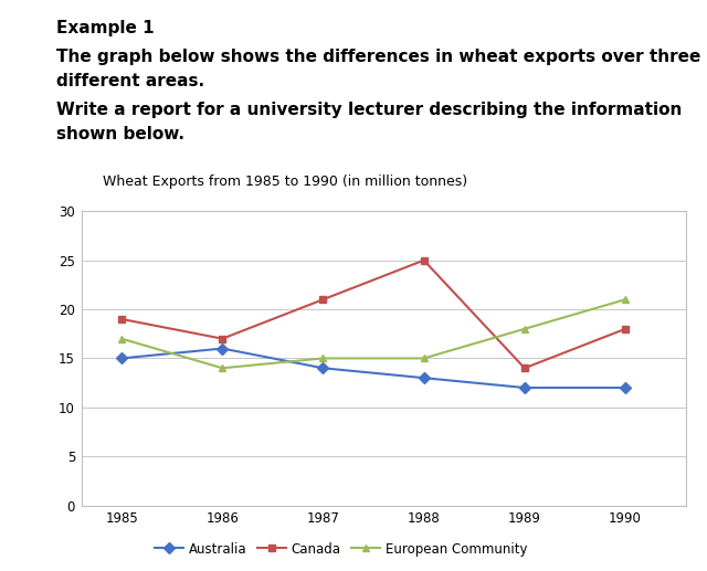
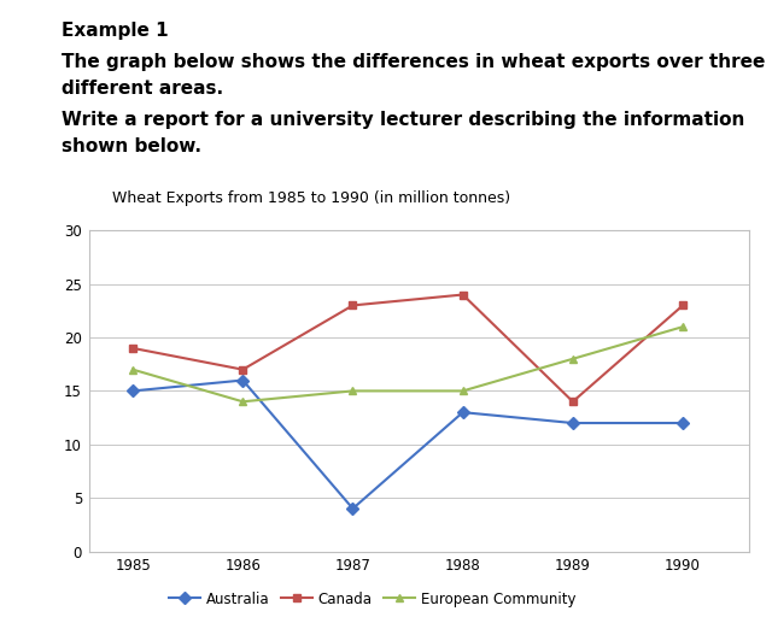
Australia/1987: 14 -> 4
Canada/1987: 21 -> 23
Canada/1988: 25 -> 24
Canada/1990: 18 -> 23
